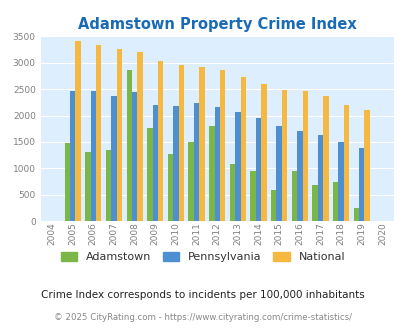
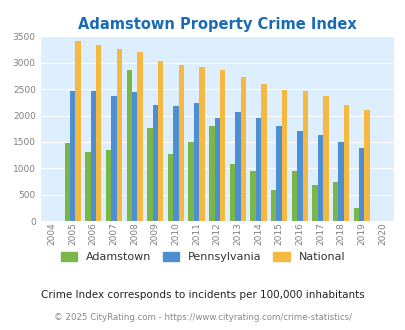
Pennsylvania/2012: 2160 -> 1960
